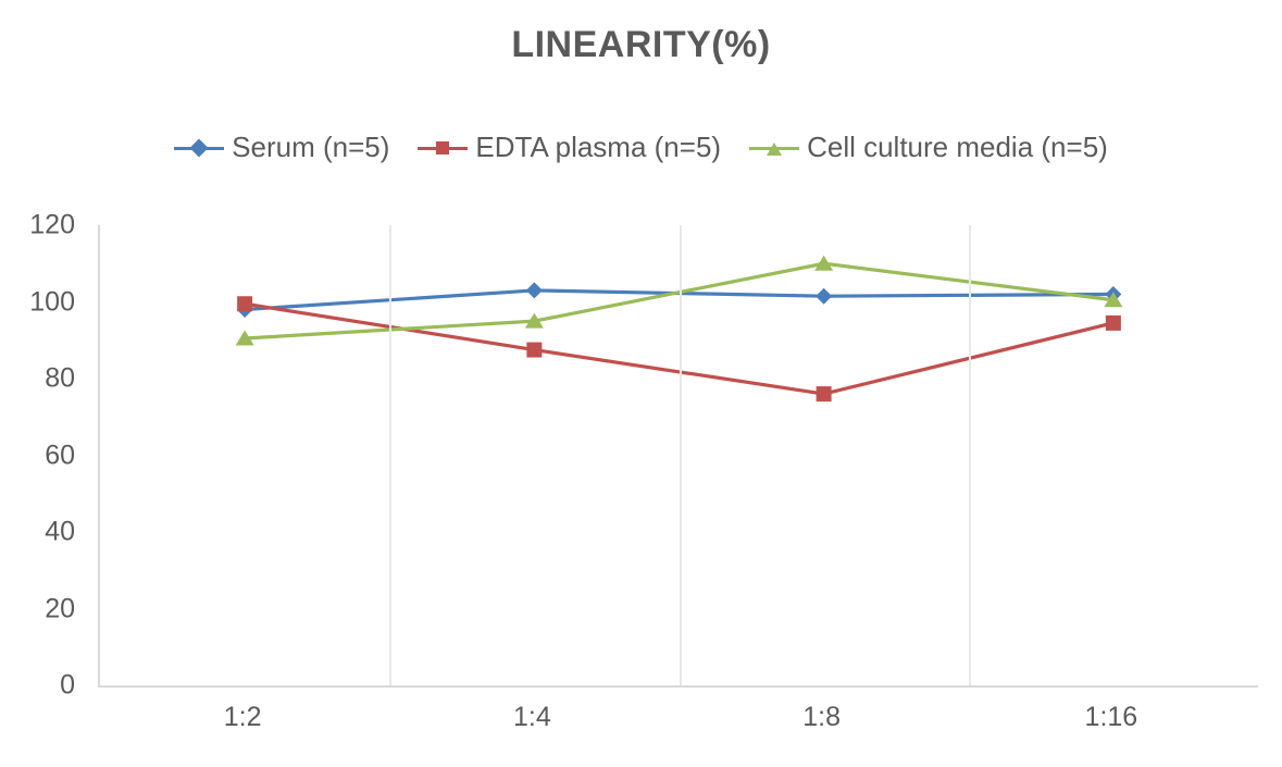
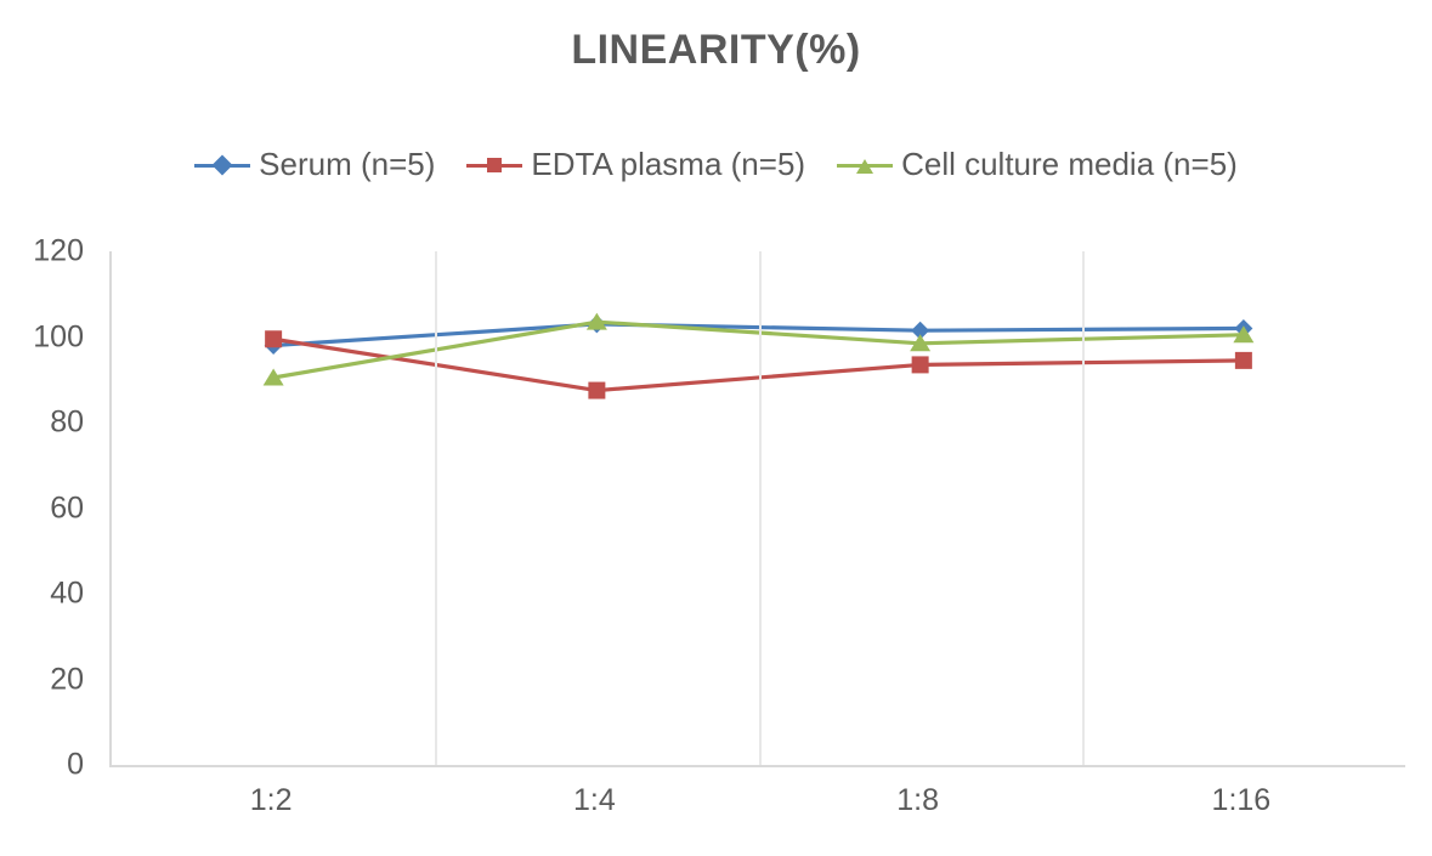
Cell culture media (n=5)/1:4: 95 -> 104
EDTA plasma (n=5)/1:8: 76 -> 94
Cell culture media (n=5)/1:8: 110 -> 98
